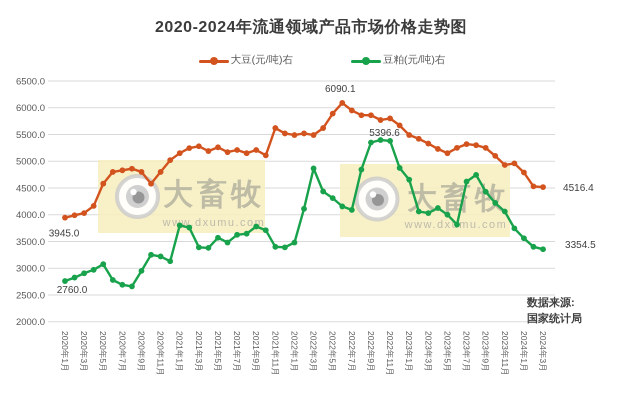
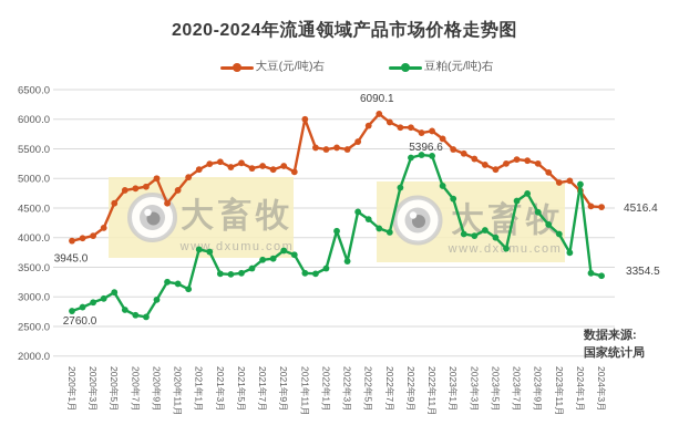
大豆(元/吨)右/2020年9月: 4800 -> 5000
豆粕(元/吨)右/2021年5月: 3600 -> 3400
大豆(元/吨)右/2021年11月: 5600 -> 6000
豆粕(元/吨)右/2022年3月: 4900 -> 3600
豆粕(元/吨)右/2024年1月: 3600 -> 4900
